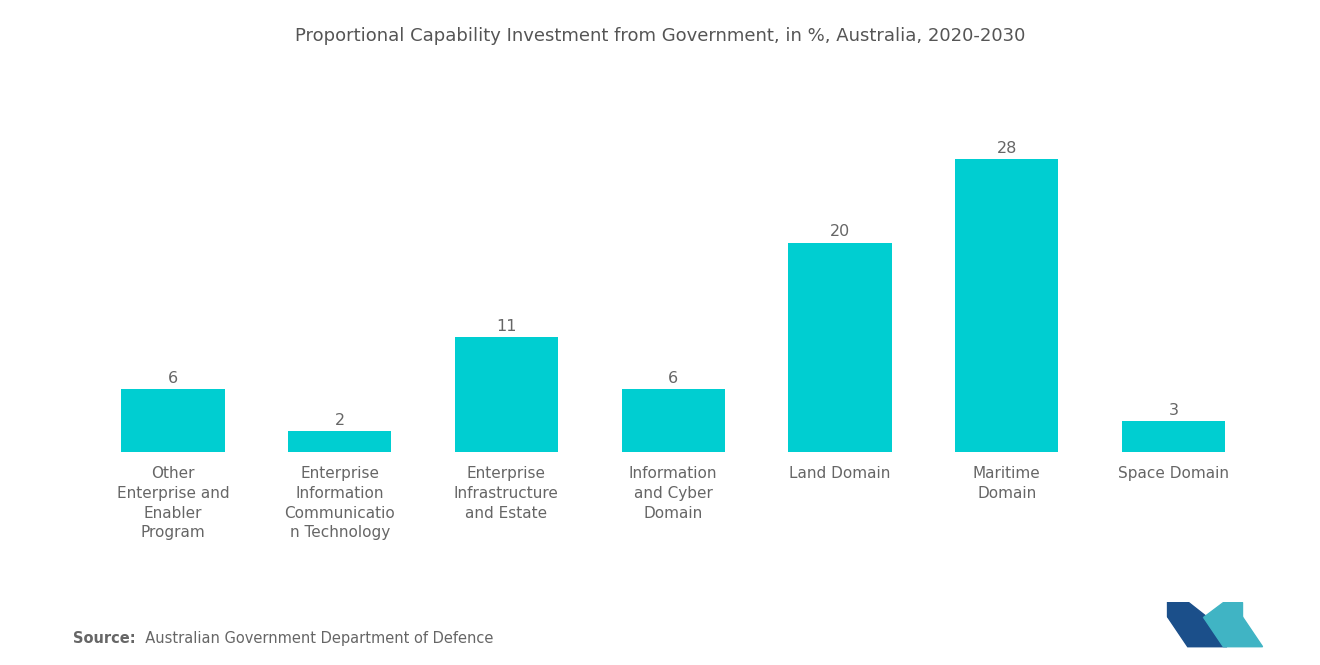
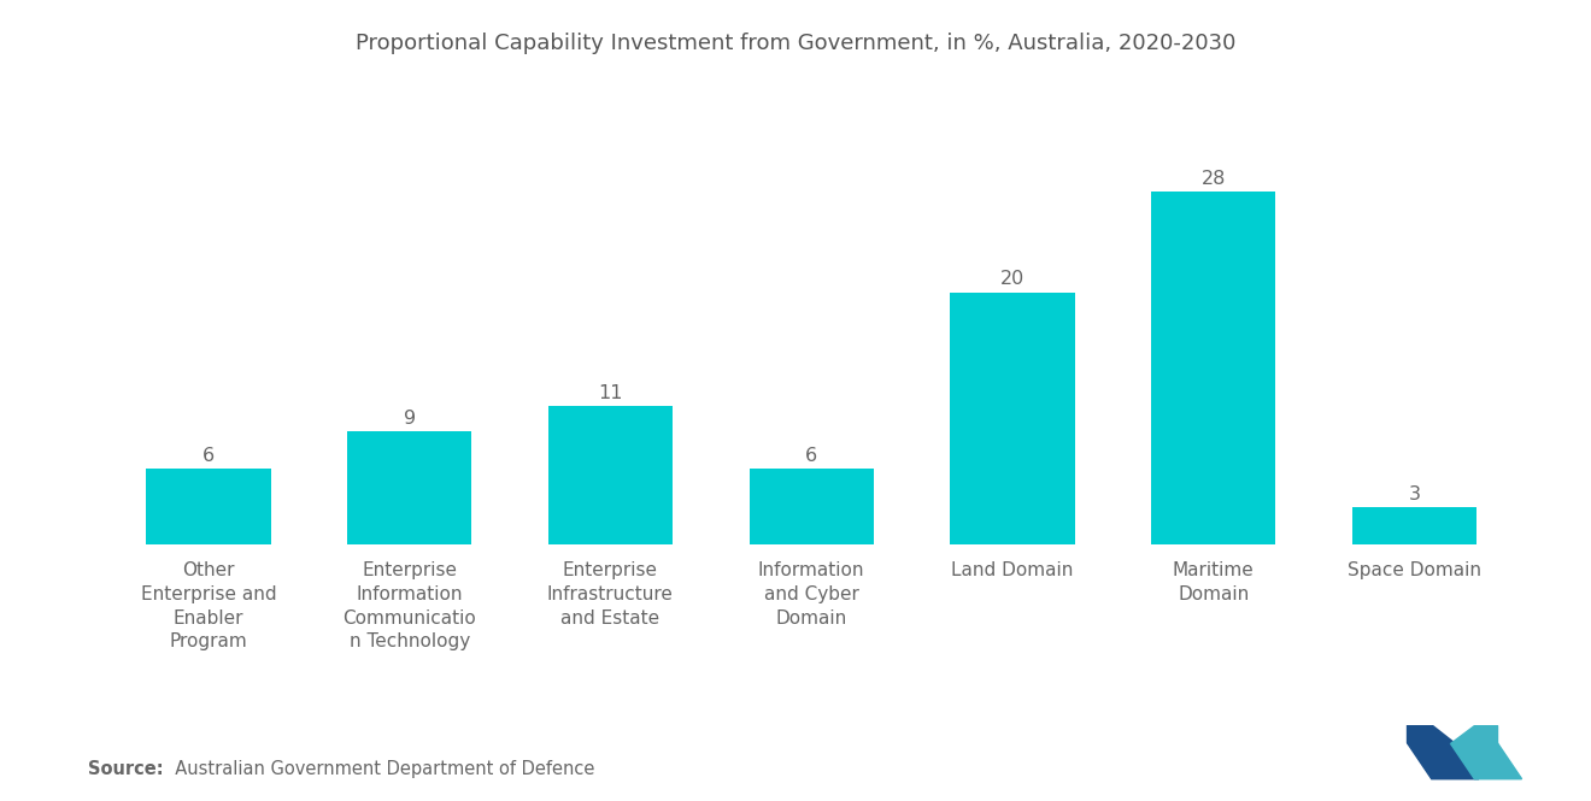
Enterprise Information Communicatio n Technology: 2 -> 9
